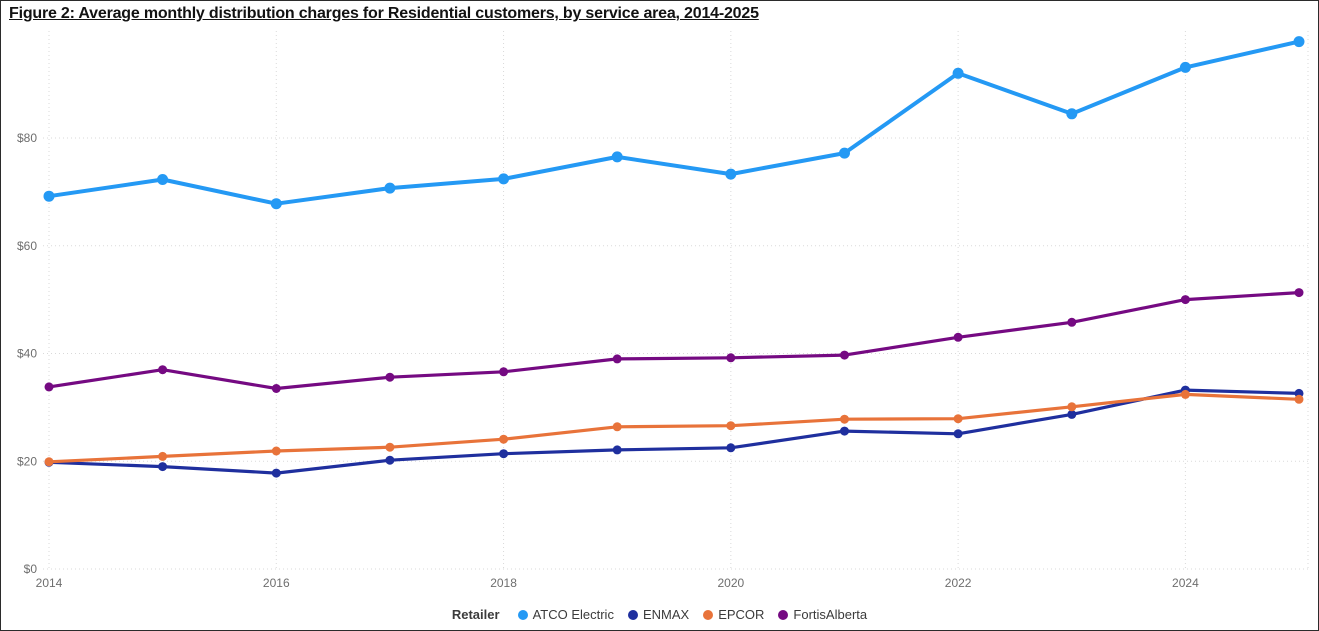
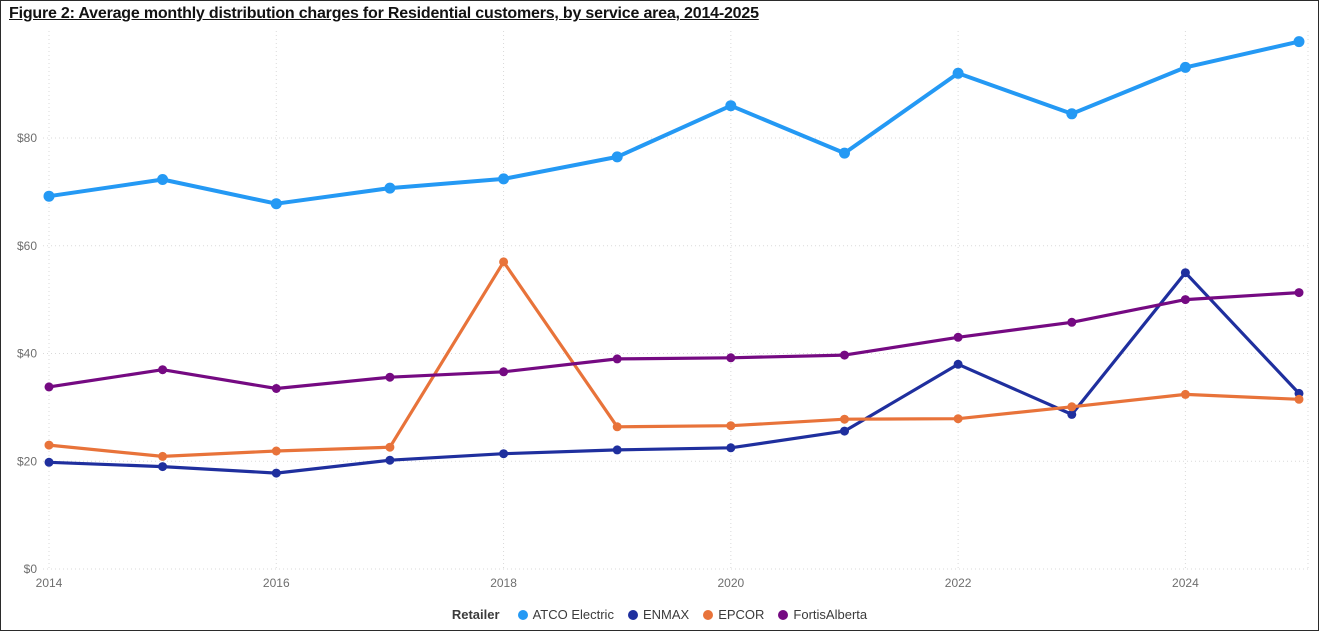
EPCOR/2014: $20 -> $23
EPCOR/2018: $24 -> $57
ATCO Electric/2020: $73 -> $86
ENMAX/2022: $25 -> $38
ENMAX/2024: $33 -> $55
